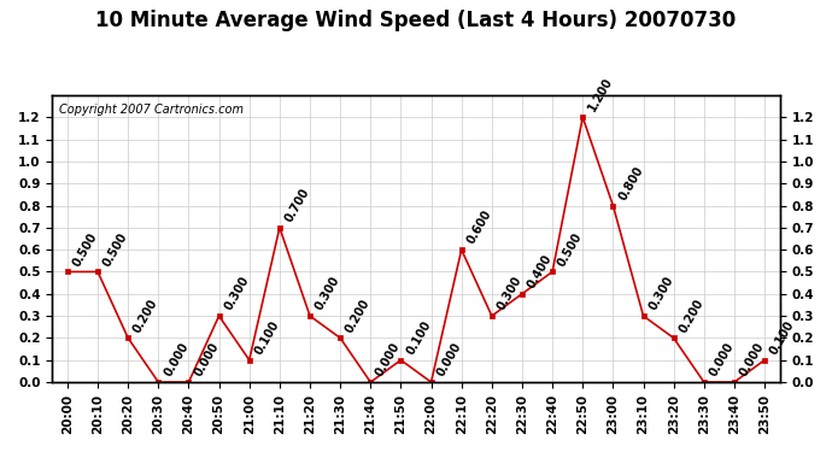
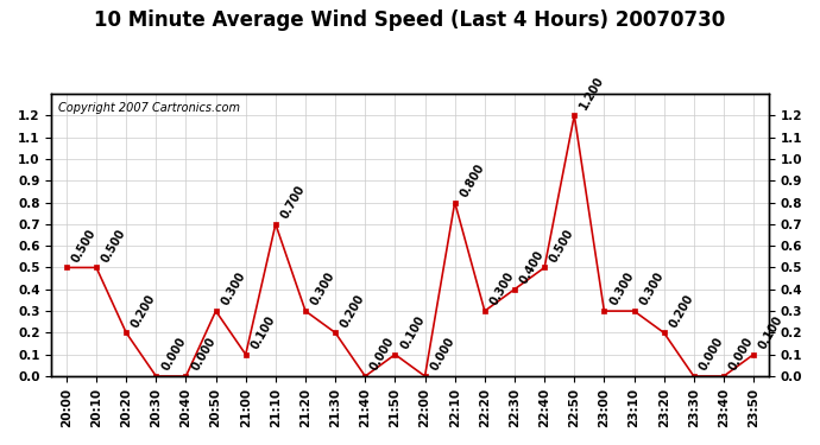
22:10: 0.600 -> 0.800
23:00: 0.800 -> 0.300
